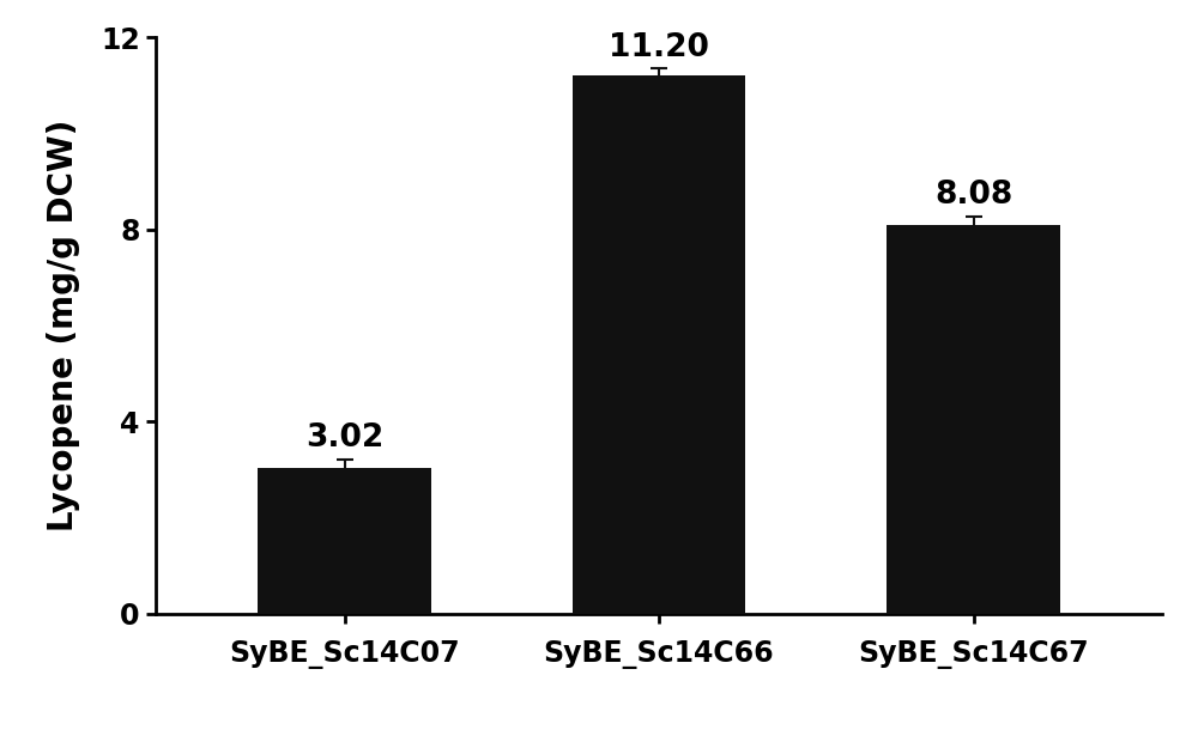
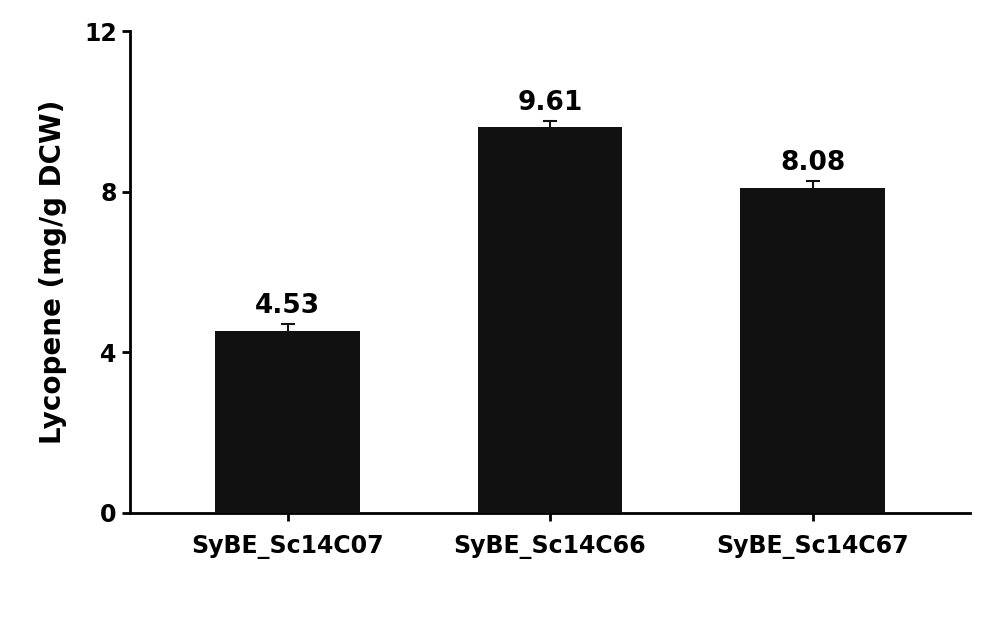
SyBE_Sc14C07: 3.02 -> 4.53
SyBE_Sc14C66: 11.20 -> 9.61
